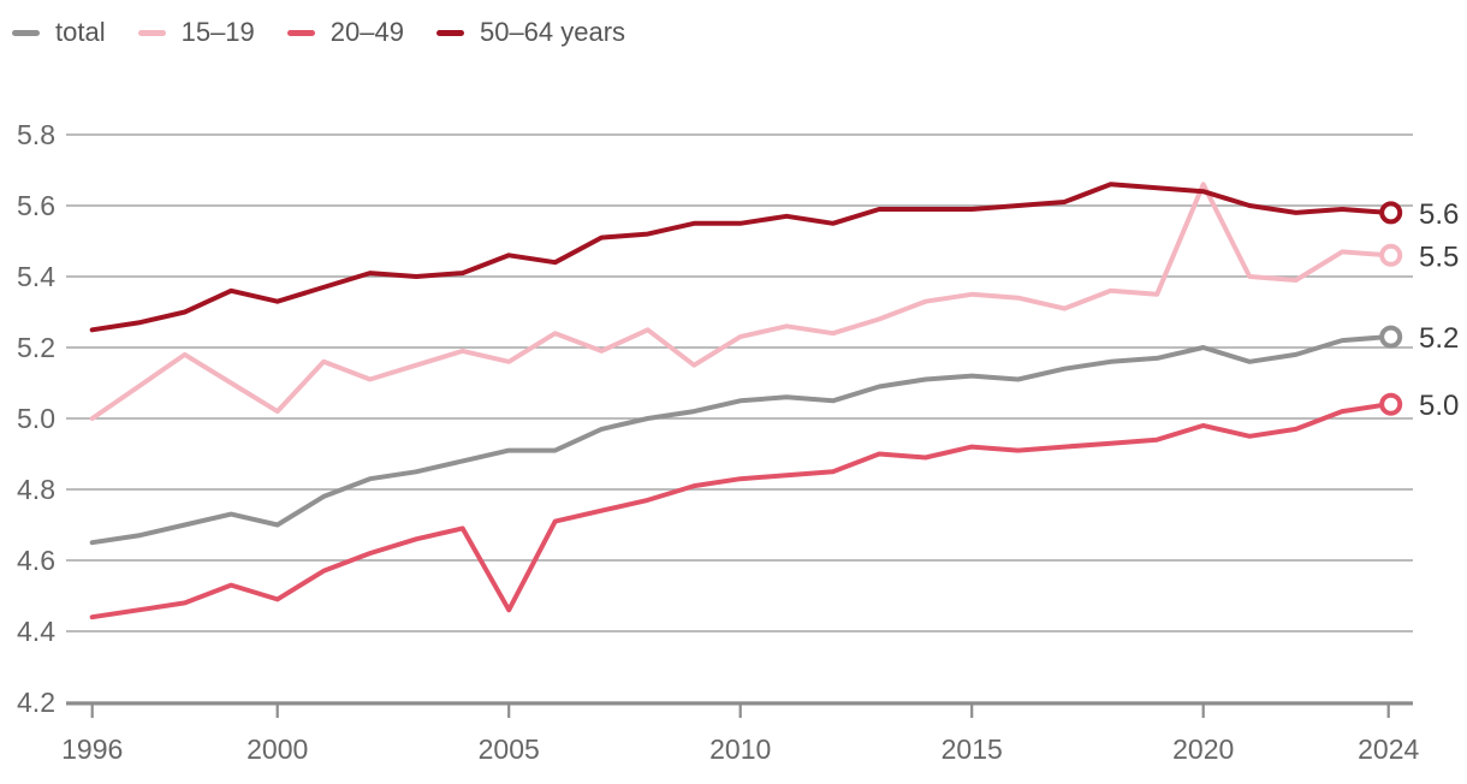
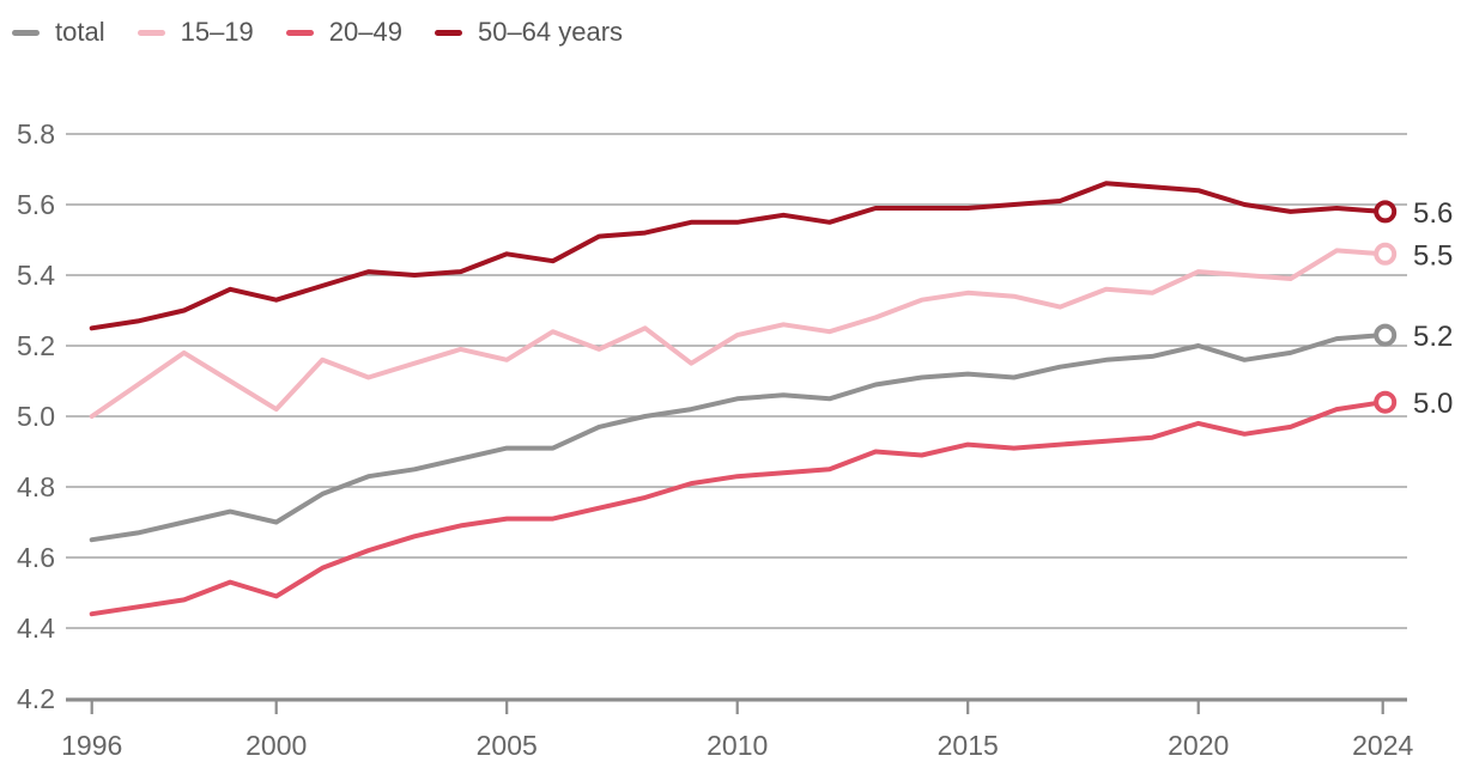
20–49/2005: 4.46 -> 4.71
15–19/2020: 5.66 -> 5.41
